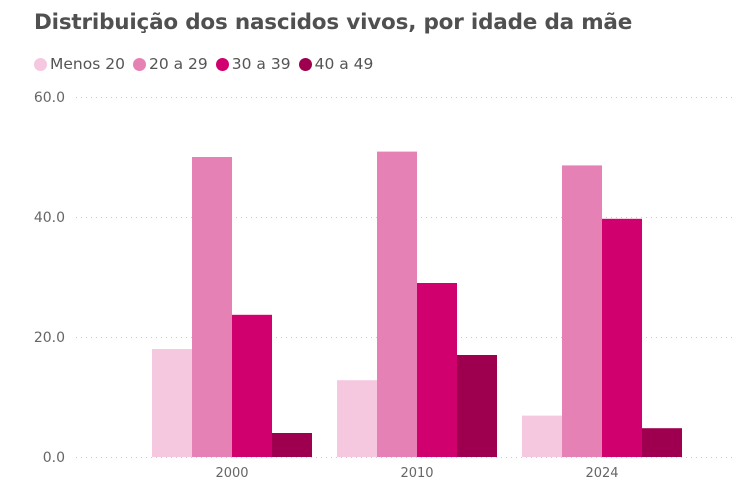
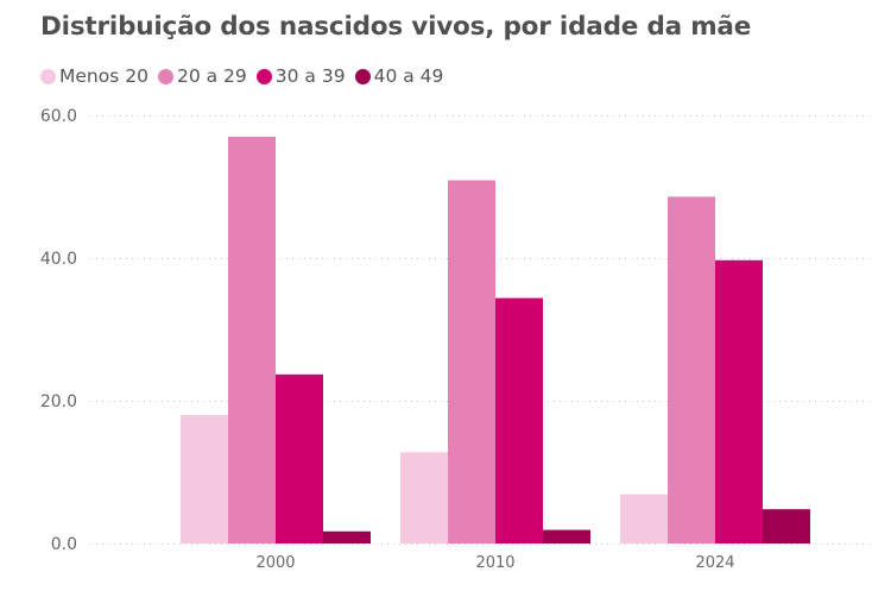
20 a 29/2000: 50 -> 57
40 a 49/2000: 4 -> 2
30 a 39/2010: 29 -> 34
40 a 49/2010: 17 -> 2
